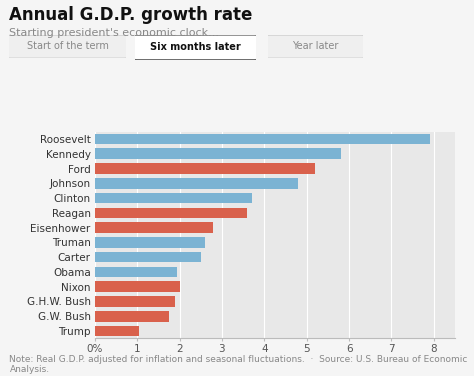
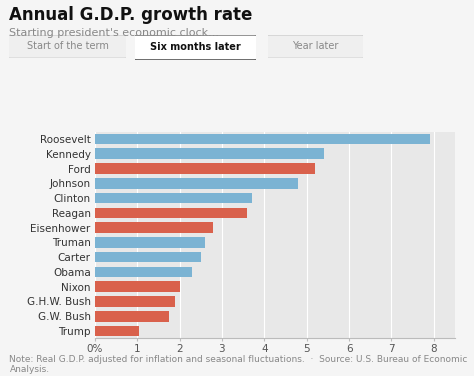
Kennedy: 5.80 -> 5.40
Obama: 1.95 -> 2.30
